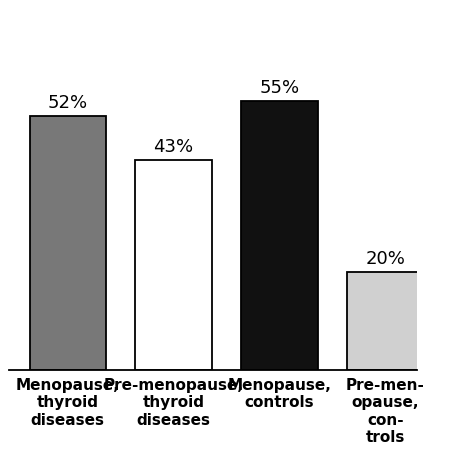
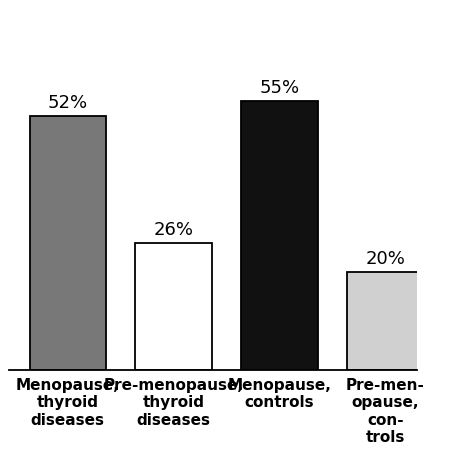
Pre-menopause, thyroid diseases: 43% -> 26%
